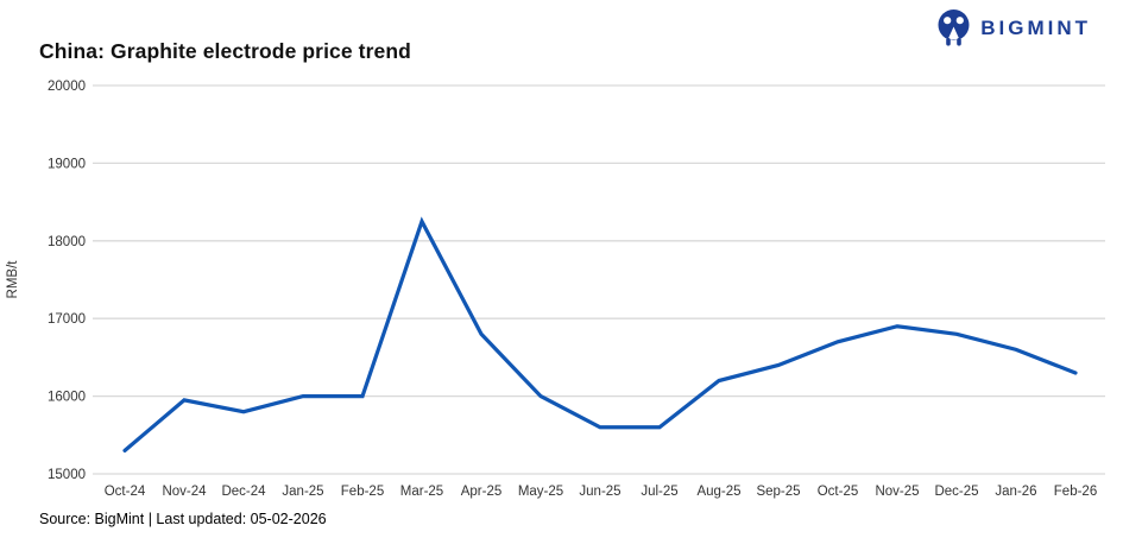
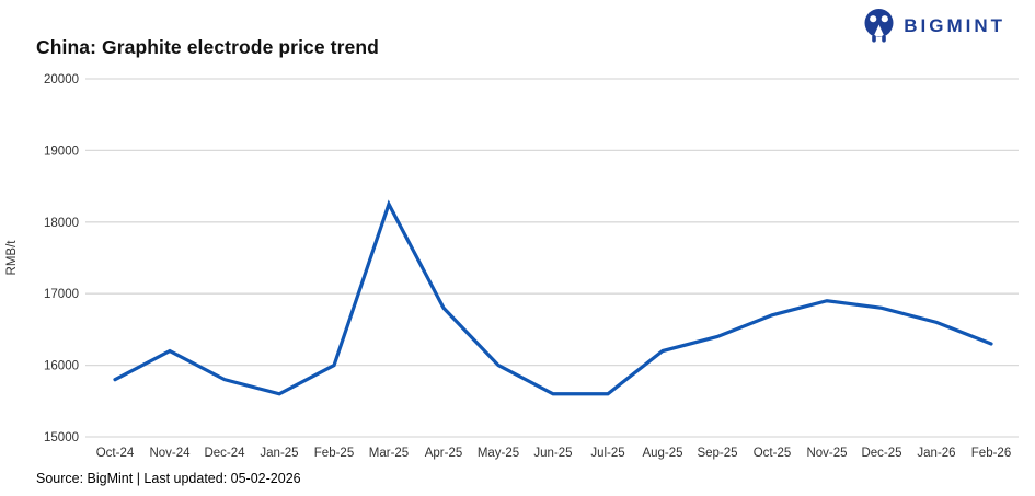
Oct-24: 15300 -> 15800
Nov-24: 16000 -> 16200
Jan-25: 16000 -> 15600
